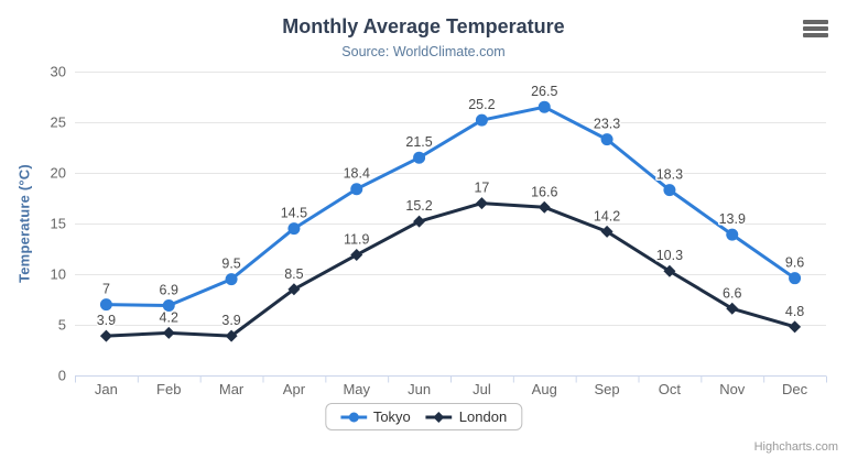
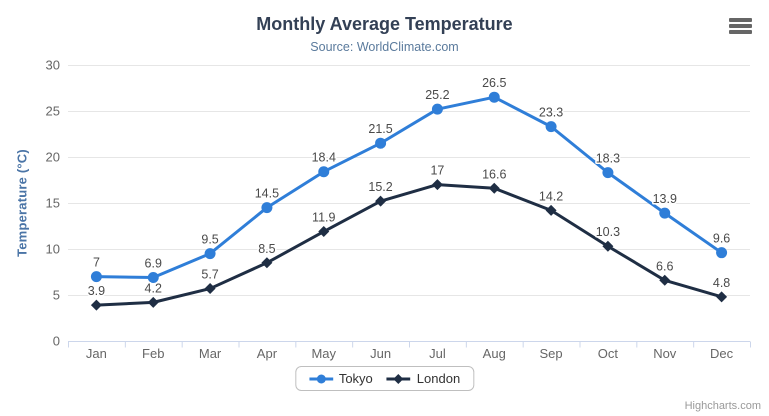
London/Mar: 3.9 -> 5.7
